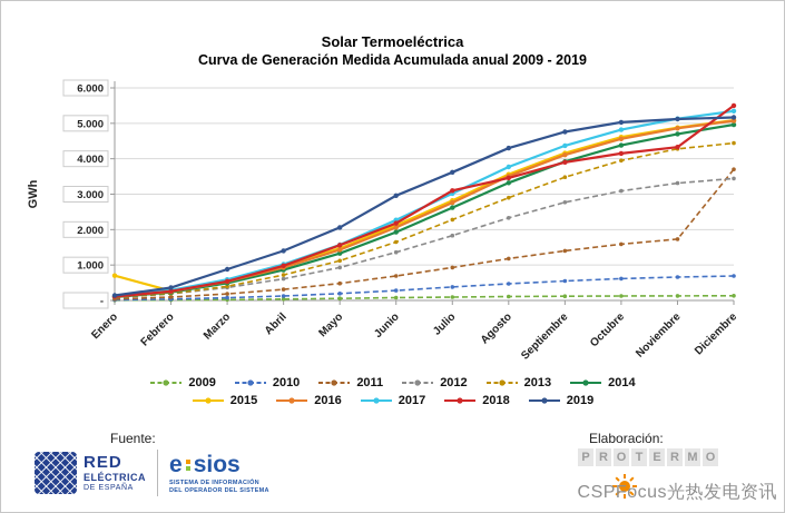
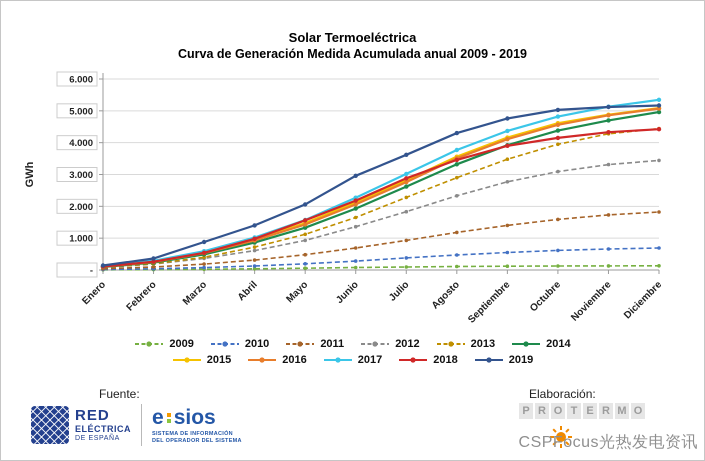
2015/Enero: 700 -> 100
2018/Julio: 3100 -> 2900
2011/Diciembre: 3700 -> 1800
2018/Diciembre: 5500 -> 4400
